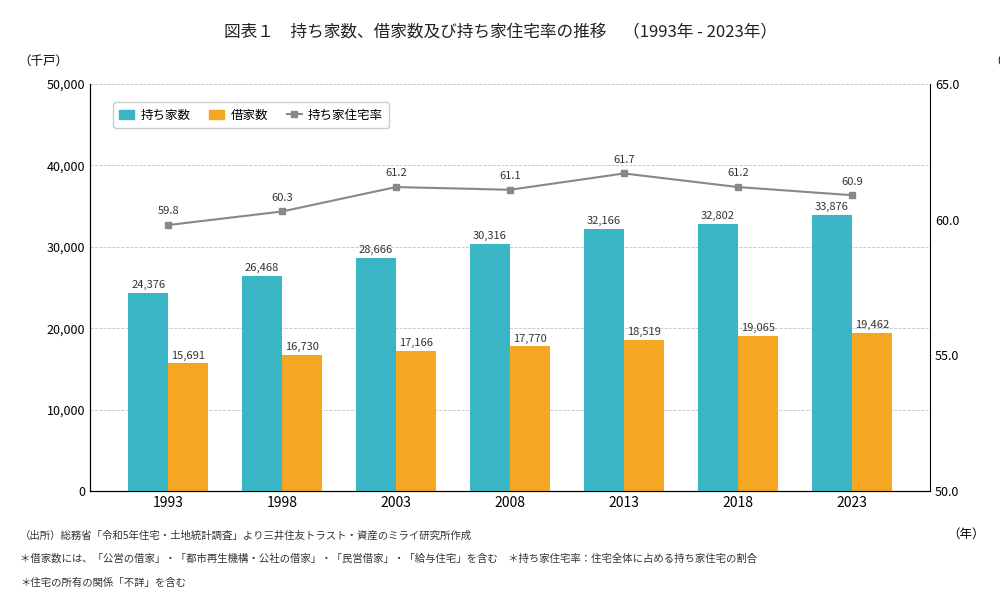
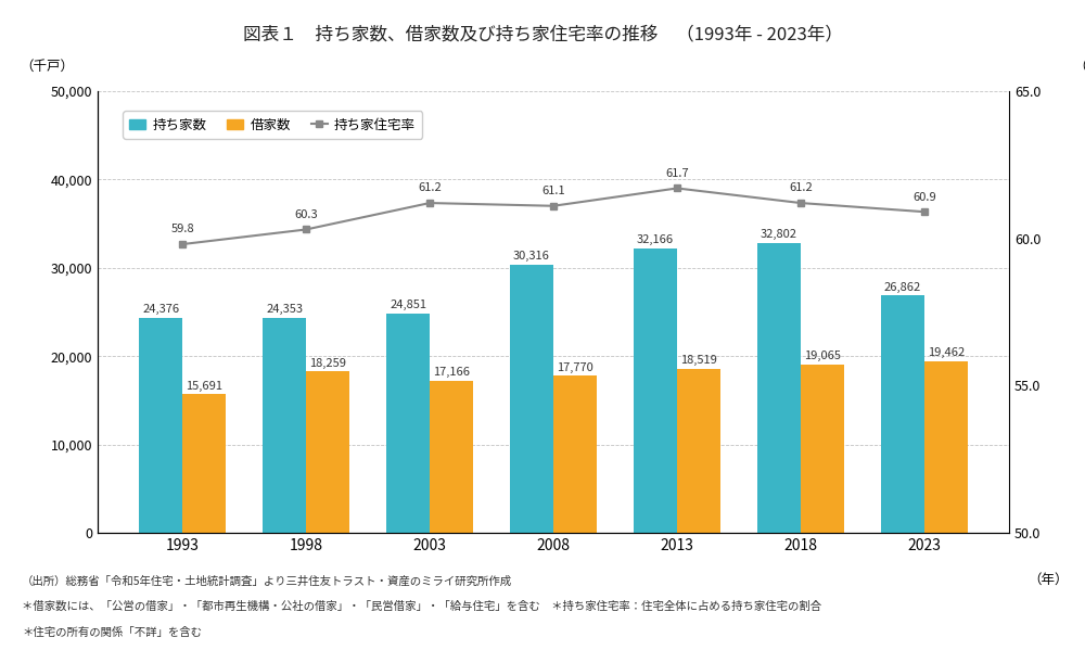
持ち家数/1998: 26,468 -> 24,353
借家数/1998: 16,730 -> 18,259
持ち家数/2003: 28,666 -> 24,851
持ち家数/2023: 33,876 -> 26,862
